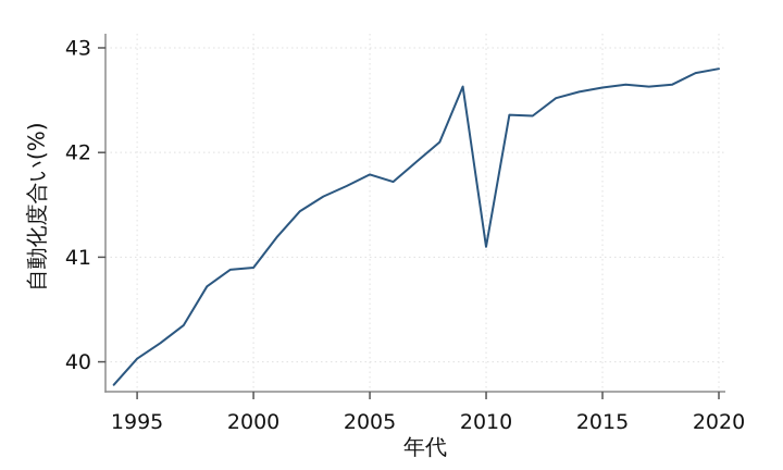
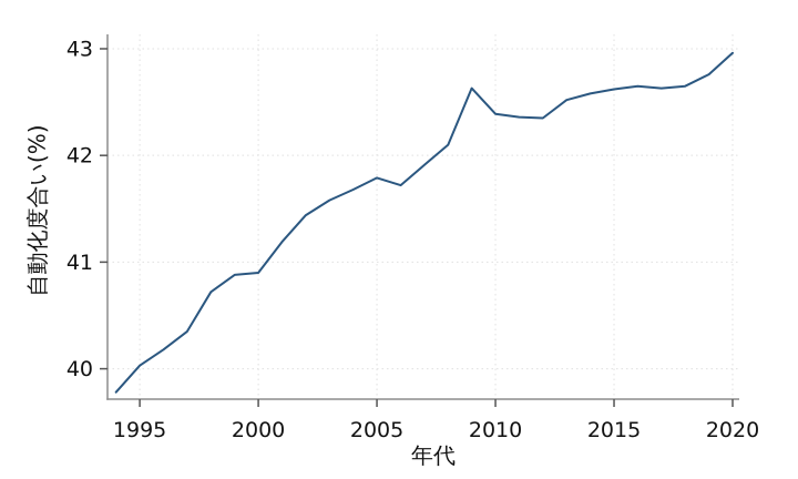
2010: 41.1 -> 42.4
2020: 42.8 -> 43.0
